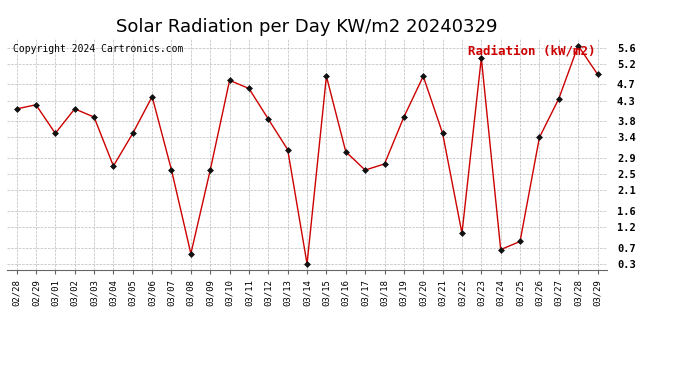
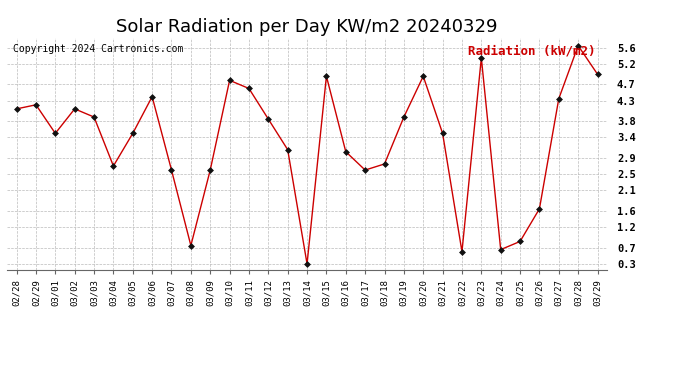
03/08: 0.55 -> 0.75
03/22: 1.05 -> 0.60
03/26: 3.40 -> 1.65
